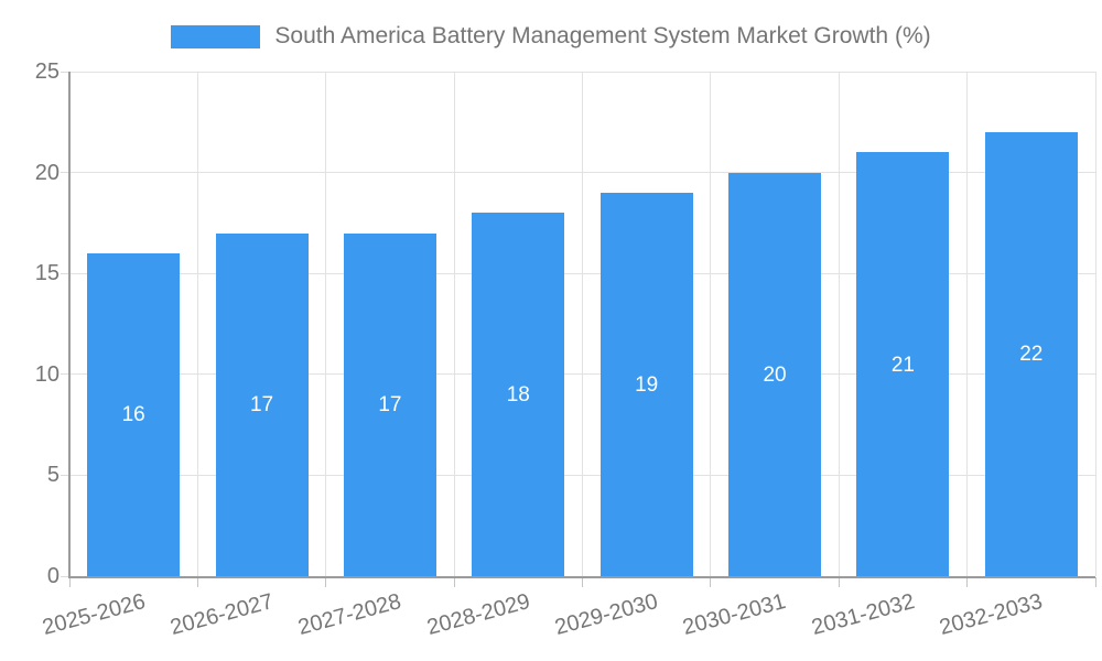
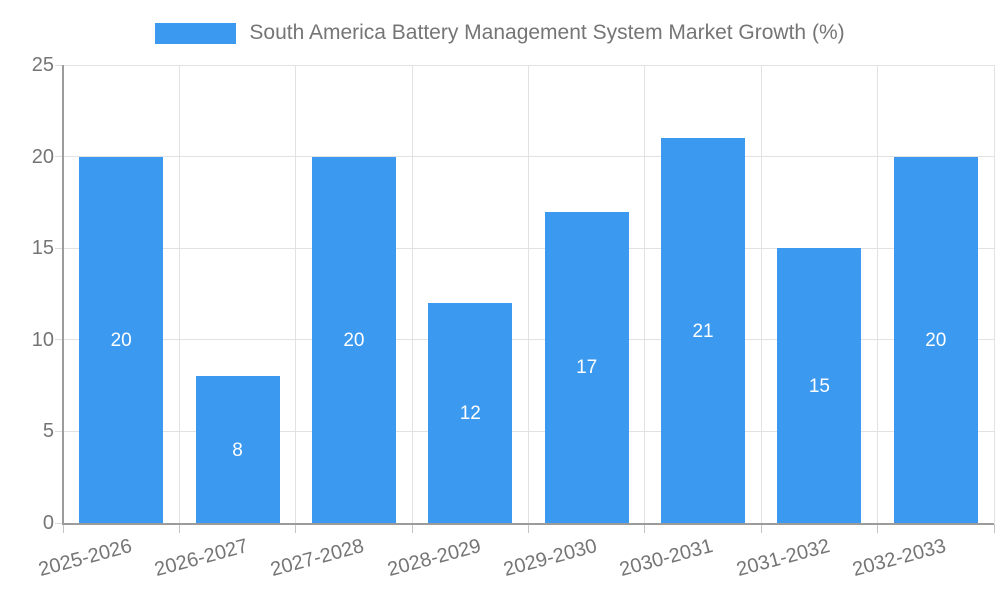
2025-2026: 16 -> 20
2026-2027: 17 -> 8
2027-2028: 17 -> 20
2028-2029: 18 -> 12
2029-2030: 19 -> 17
2030-2031: 20 -> 21
2031-2032: 21 -> 15
2032-2033: 22 -> 20
